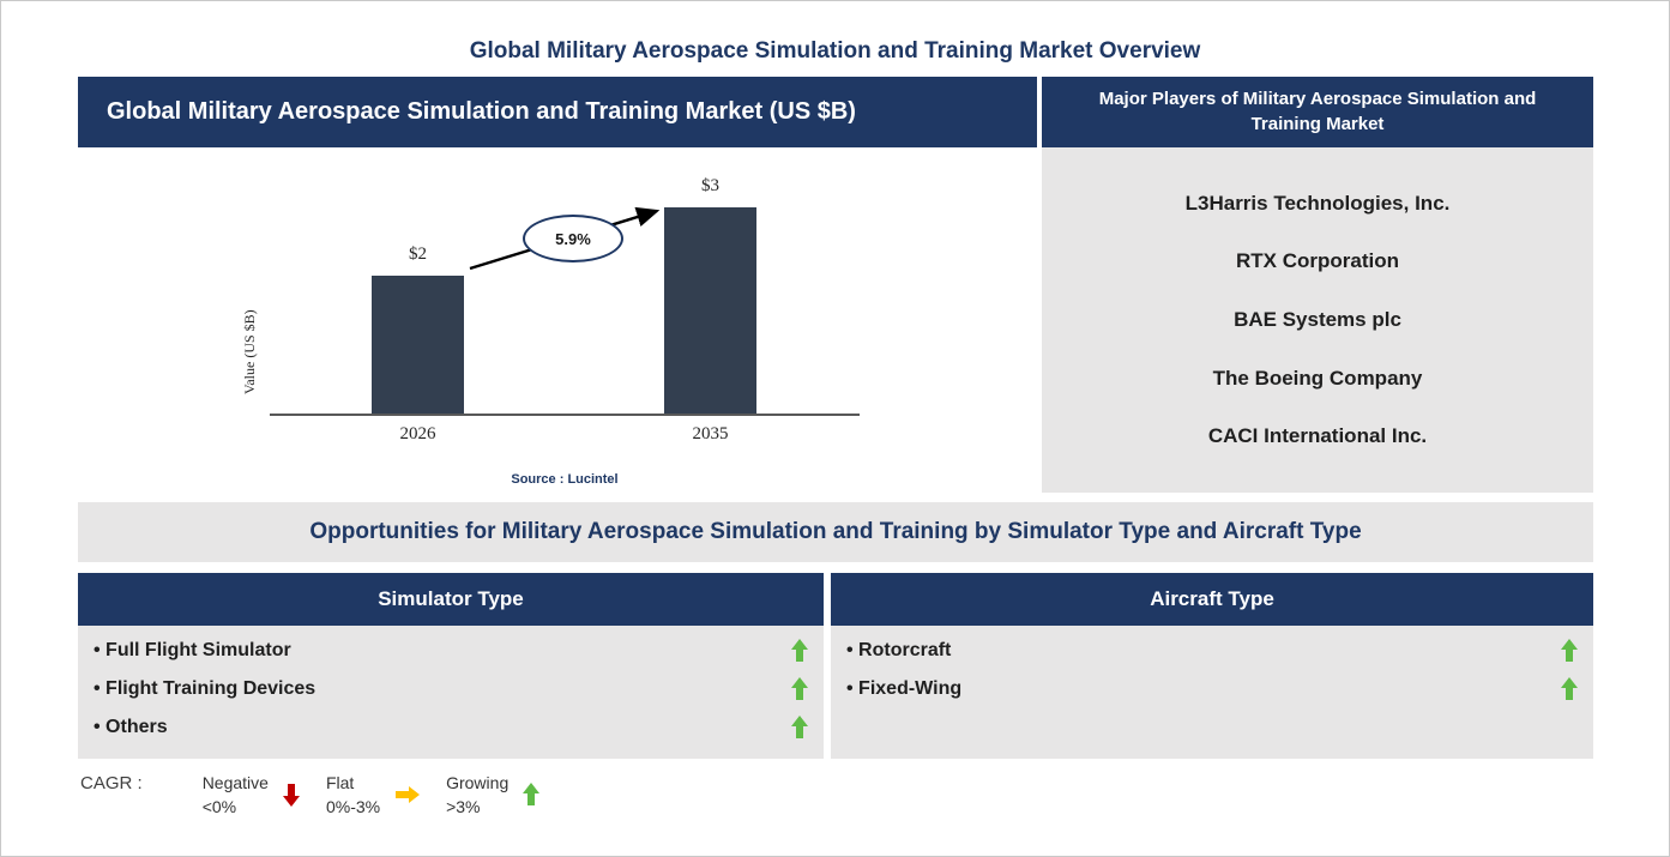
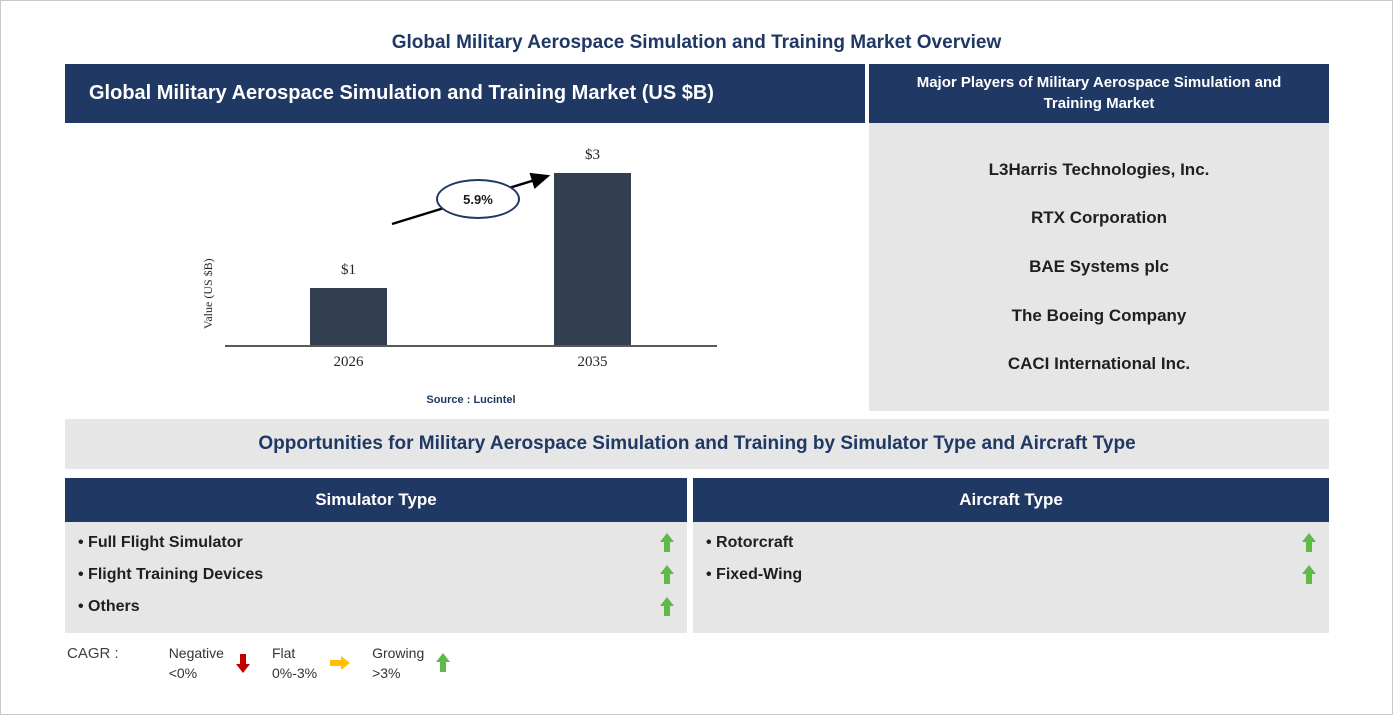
2026: $2 -> $1
